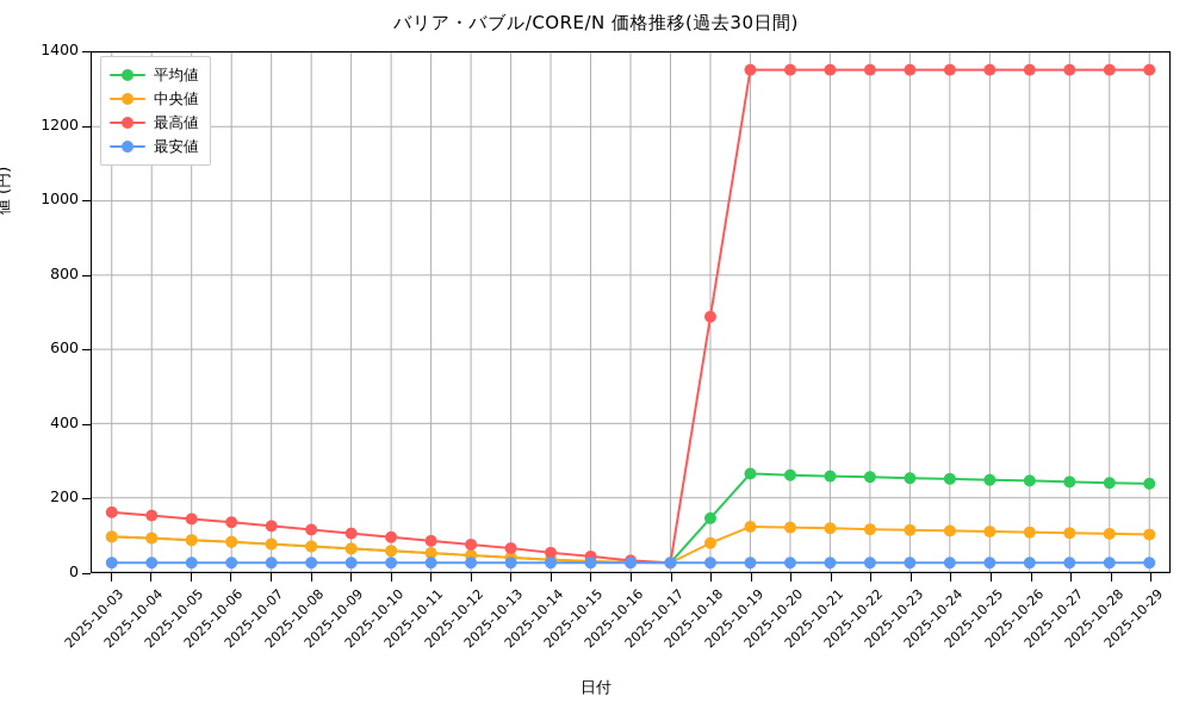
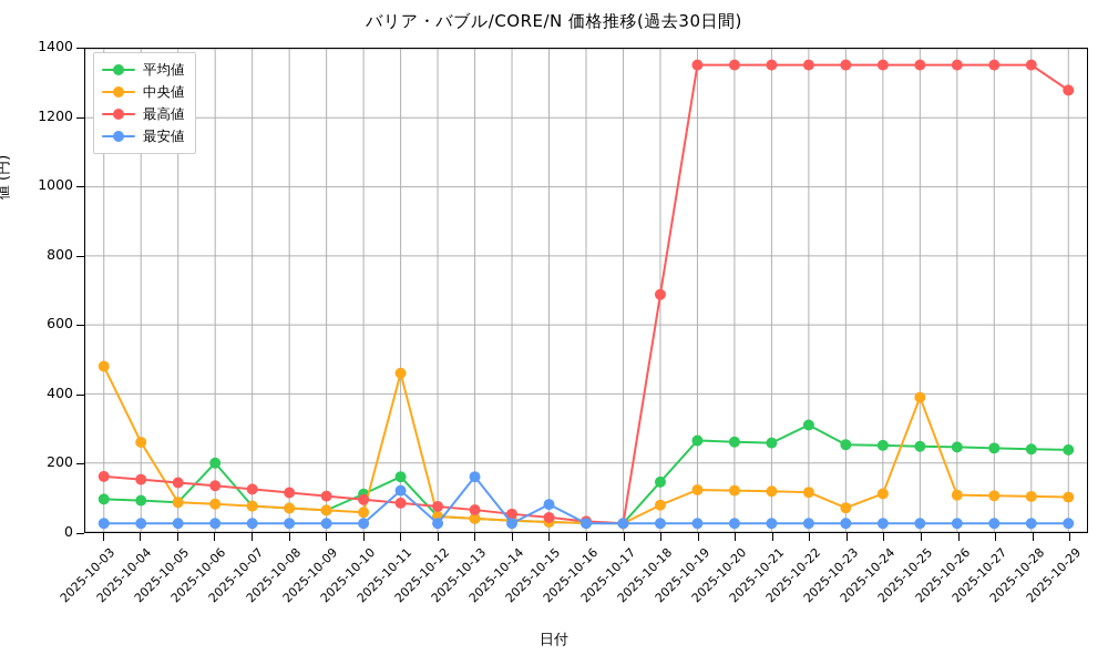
中央値/2025-10-03: 100 -> 480
中央値/2025-10-04: 90 -> 260
平均値/2025-10-06: 80 -> 200
平均値/2025-10-10: 60 -> 110
平均値/2025-10-11: 50 -> 160
中央値/2025-10-11: 50 -> 460
最安値/2025-10-11: 20 -> 120
最安値/2025-10-13: 20 -> 160
最安値/2025-10-15: 20 -> 80
平均値/2025-10-22: 260 -> 310
中央値/2025-10-23: 110 -> 70
中央値/2025-10-25: 110 -> 390
最高値/2025-10-29: 1350 -> 1280
